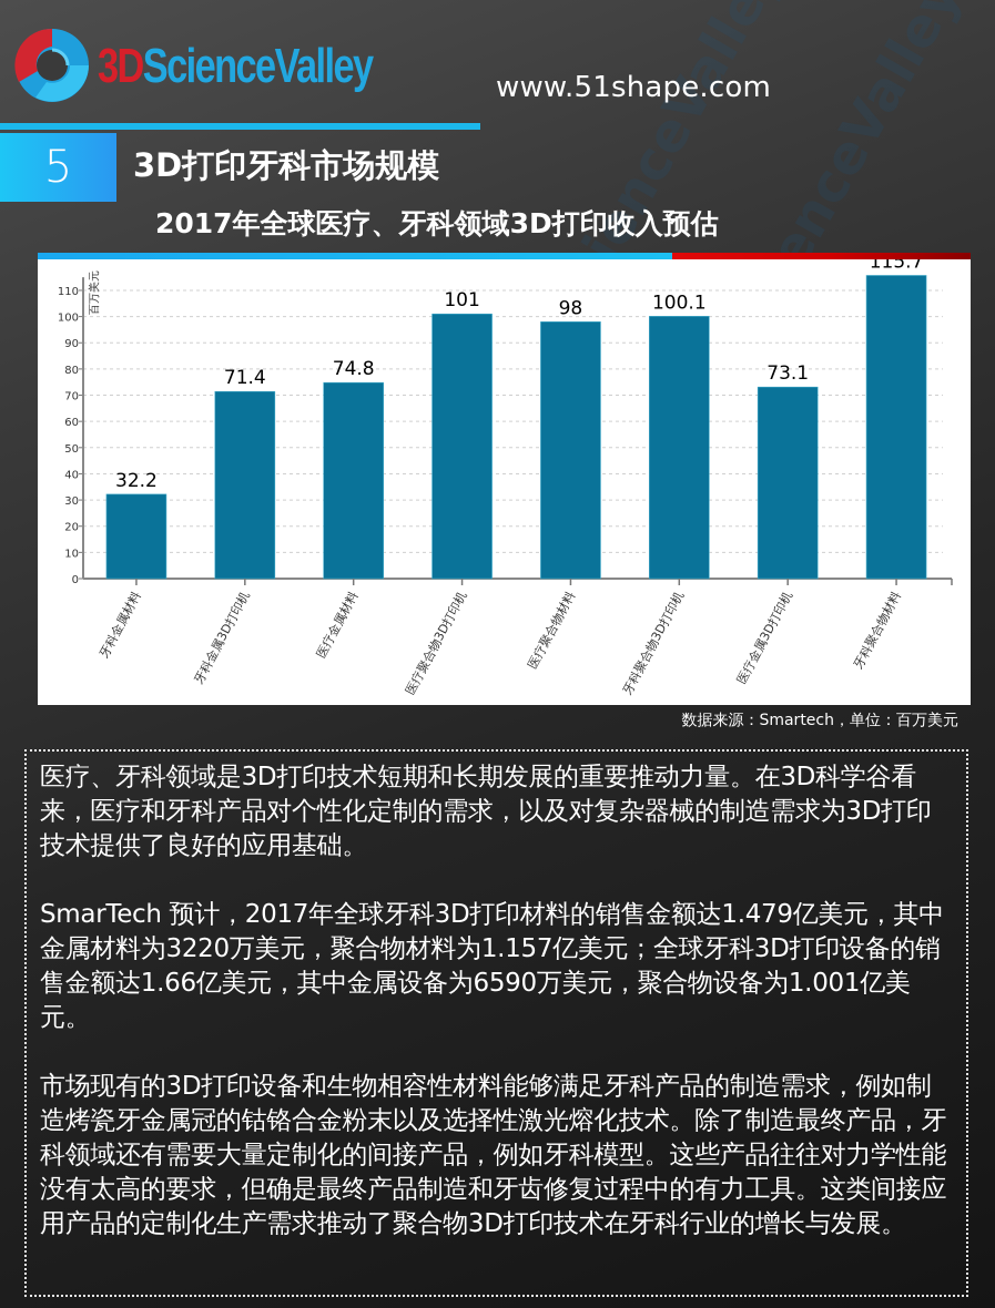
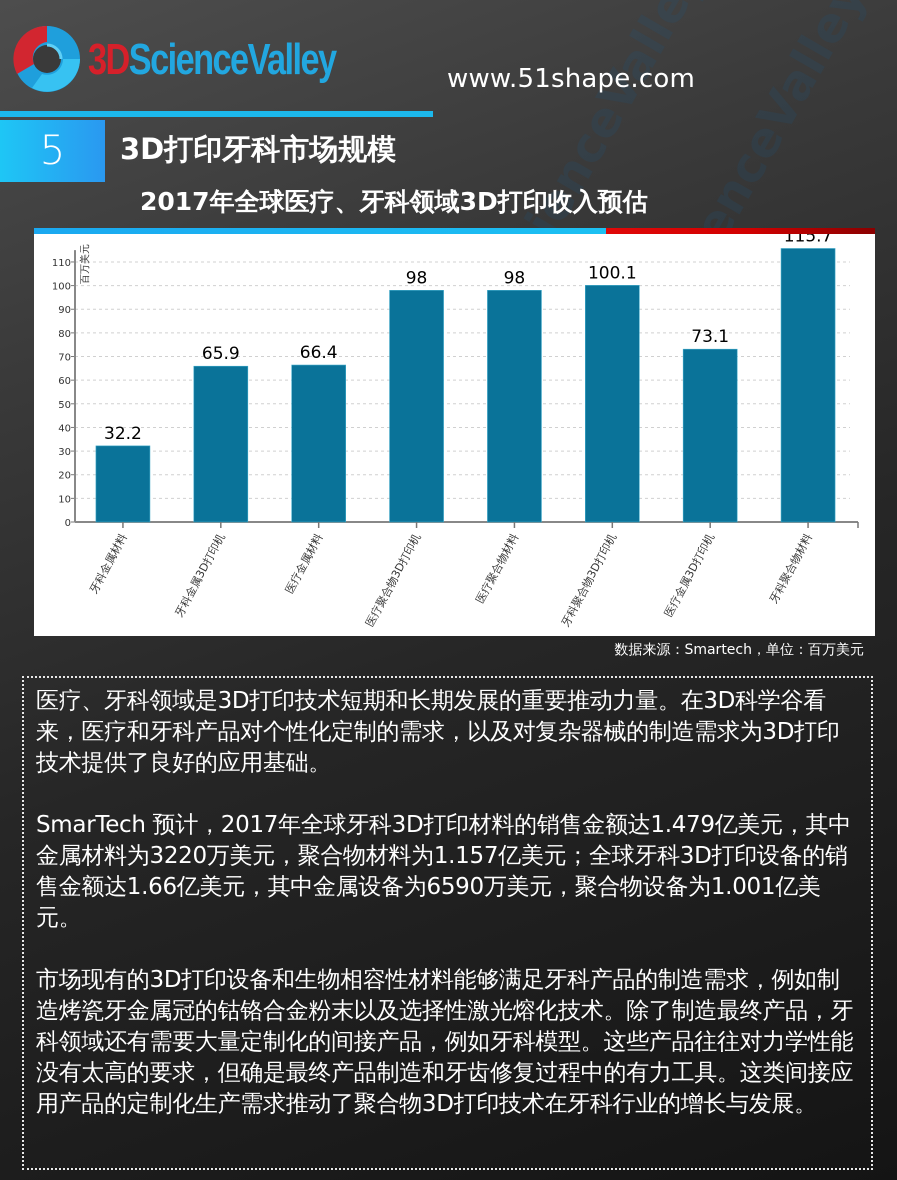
牙科金属3D打印机: 71.4 -> 65.9
医疗金属材料: 74.8 -> 66.4
医疗聚合物3D打印机: 101 -> 98
